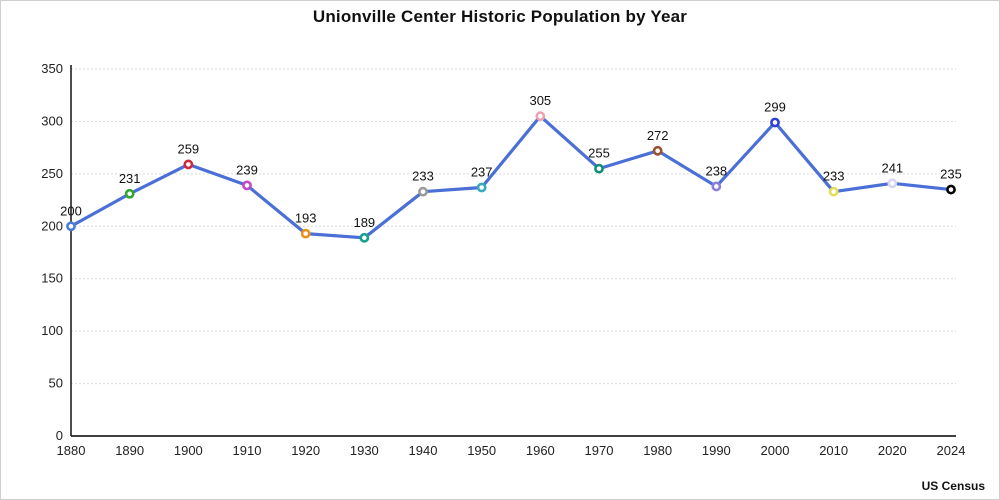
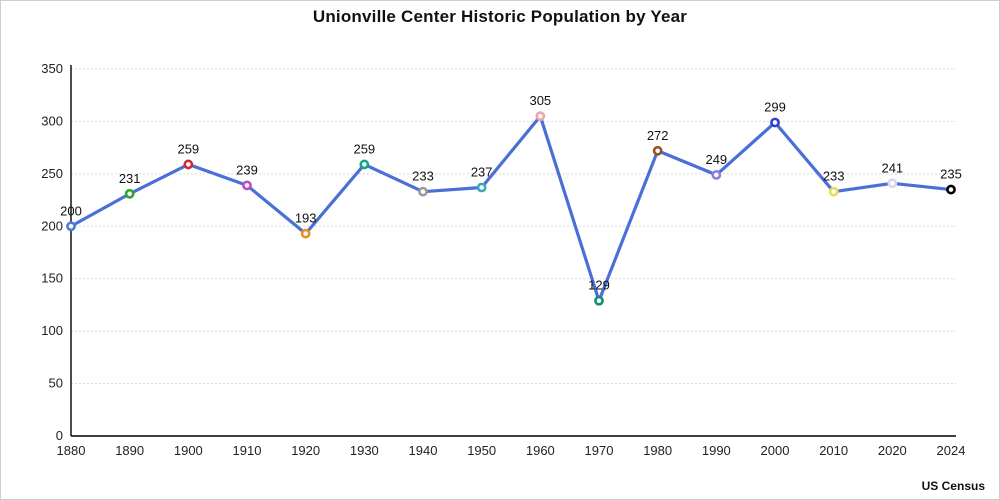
1930: 189 -> 259
1970: 255 -> 129
1990: 238 -> 249
